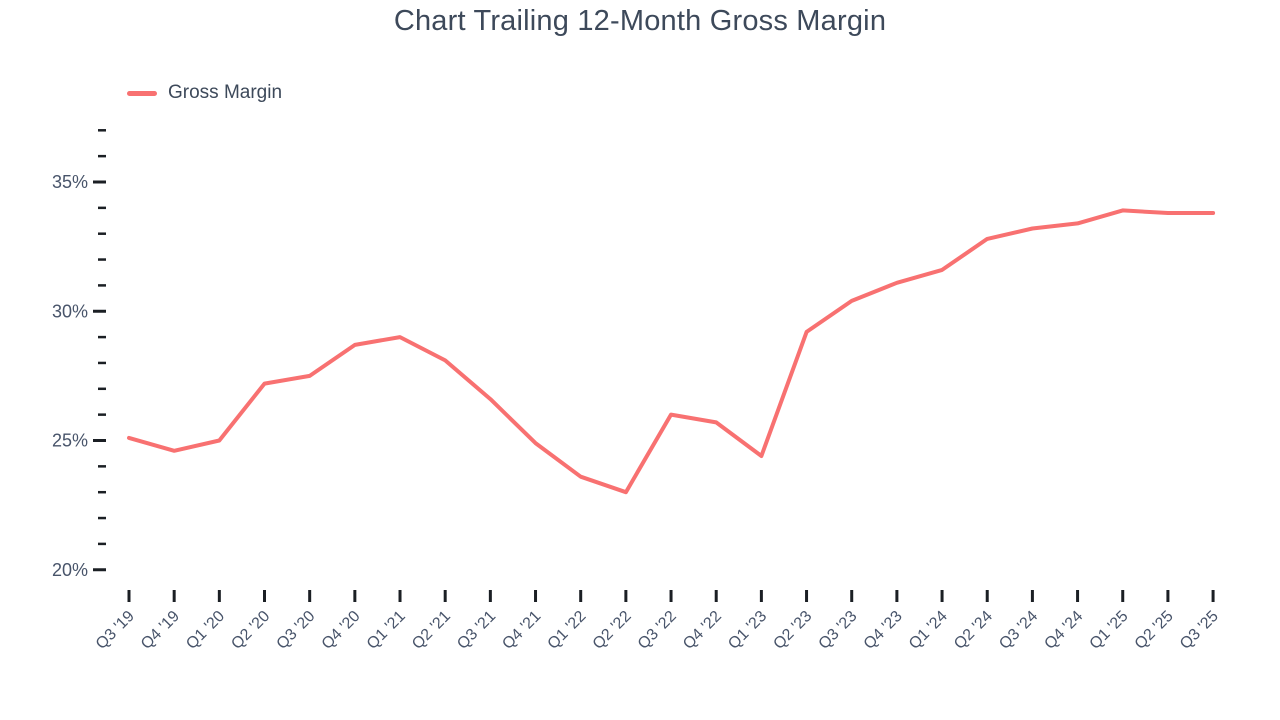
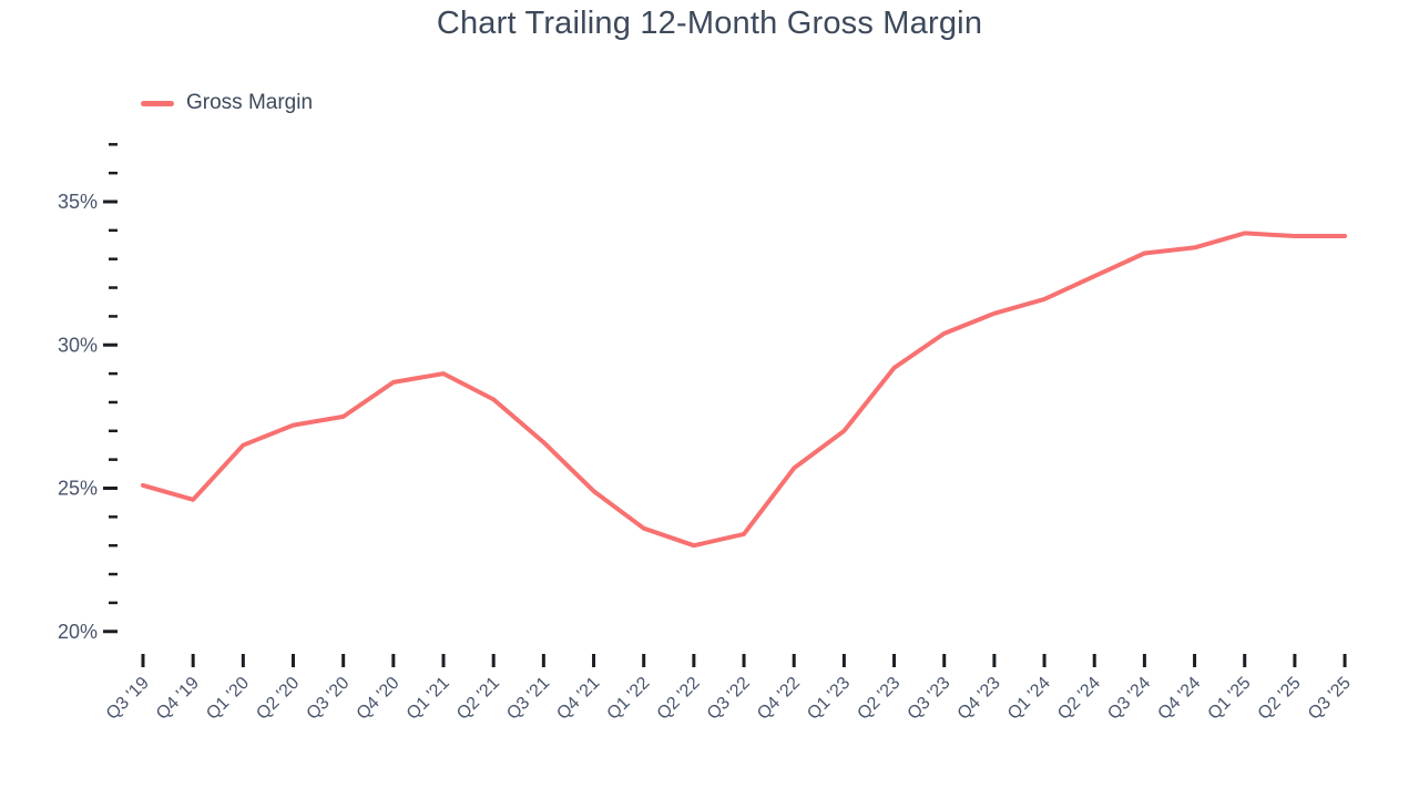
Q1 '20: 25.0% -> 26.5%
Q3 '22: 26.0% -> 23.4%
Q1 '23: 24.4% -> 27.0%
Q2 '24: 32.8% -> 32.4%
